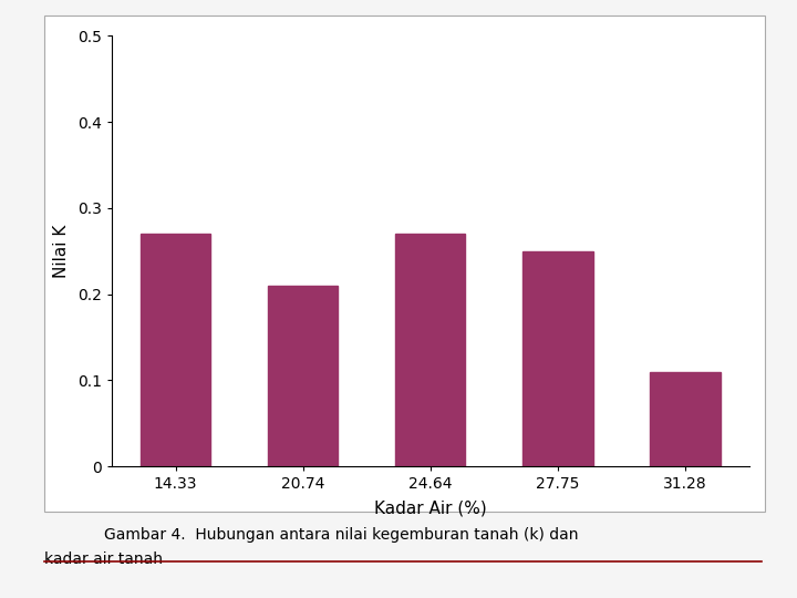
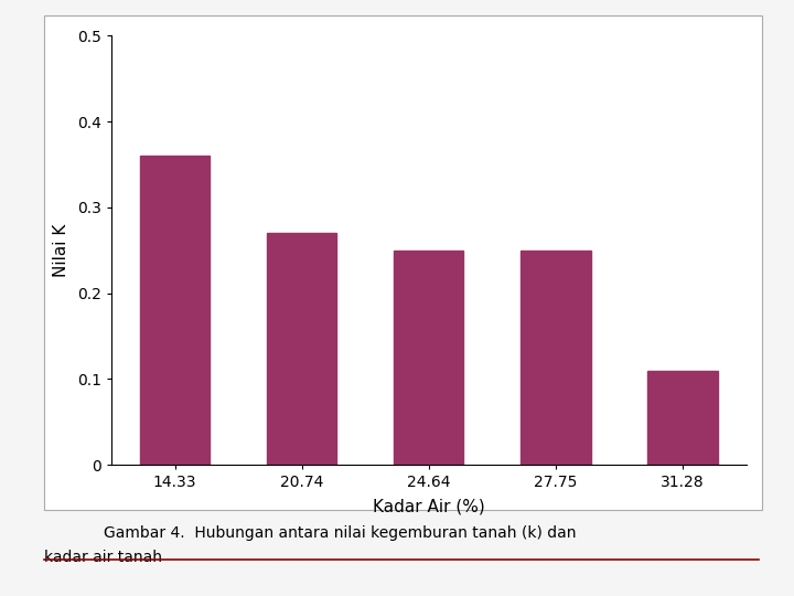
14.33: 0.27 -> 0.36
20.74: 0.21 -> 0.27
24.64: 0.27 -> 0.25
